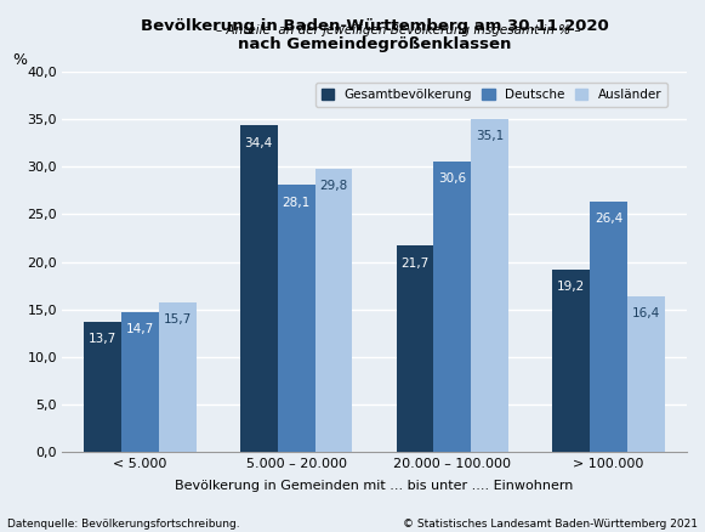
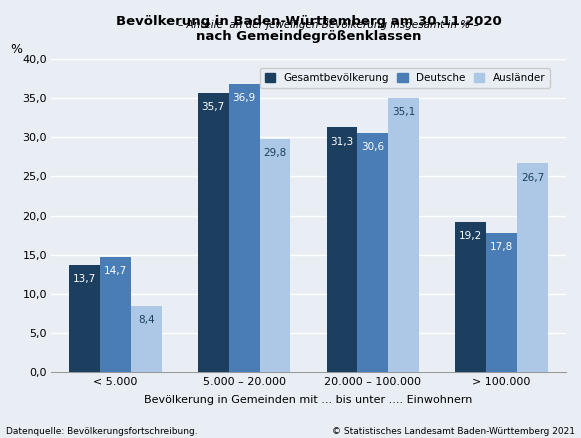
Ausländer/< 5.000: 15,7 -> 8,4
Gesamtbevölkerung/5.000 – 20.000: 34,4 -> 35,7
Deutsche/5.000 – 20.000: 28,1 -> 36,9
Gesamtbevölkerung/20.000 – 100.000: 21,7 -> 31,3
Deutsche/> 100.000: 26,4 -> 17,8
Ausländer/> 100.000: 16,4 -> 26,7
